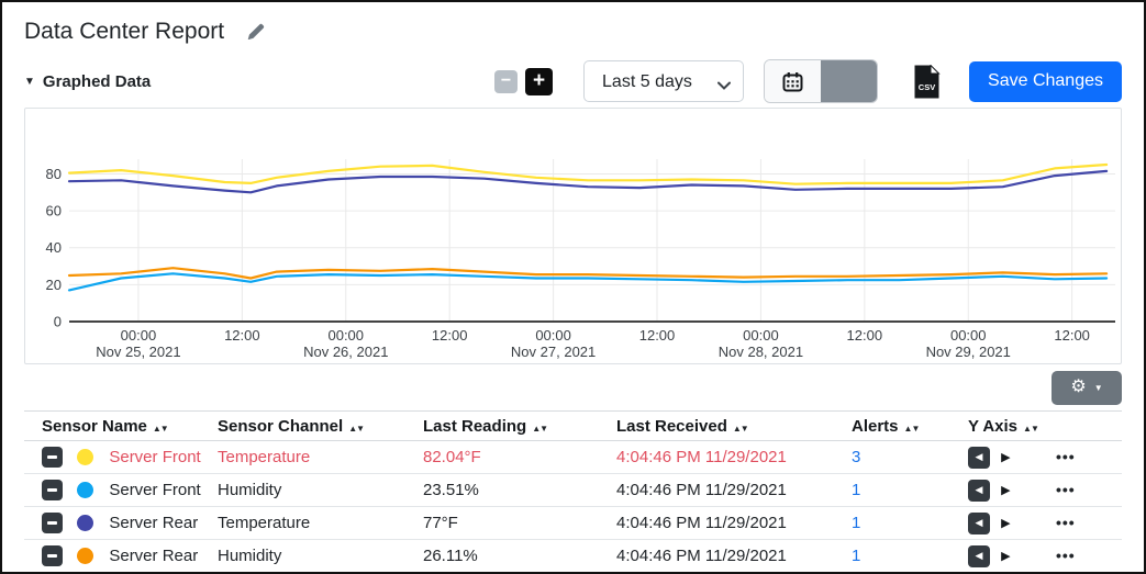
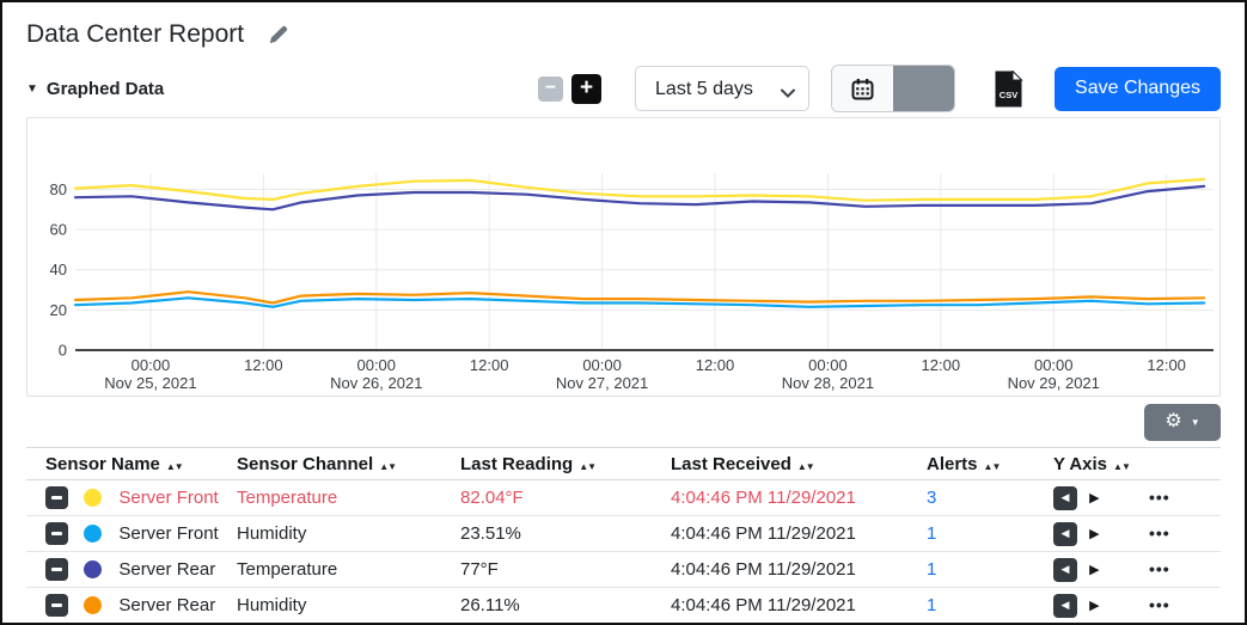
Server Front Humidity/0: 17 -> 22
